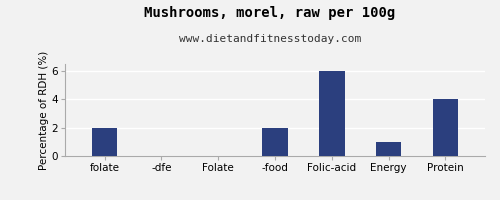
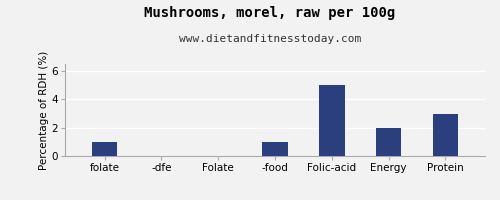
folate: 2 -> 1
-food: 2 -> 1
Folic-acid: 6 -> 5
Energy: 1 -> 2
Protein: 4 -> 3
